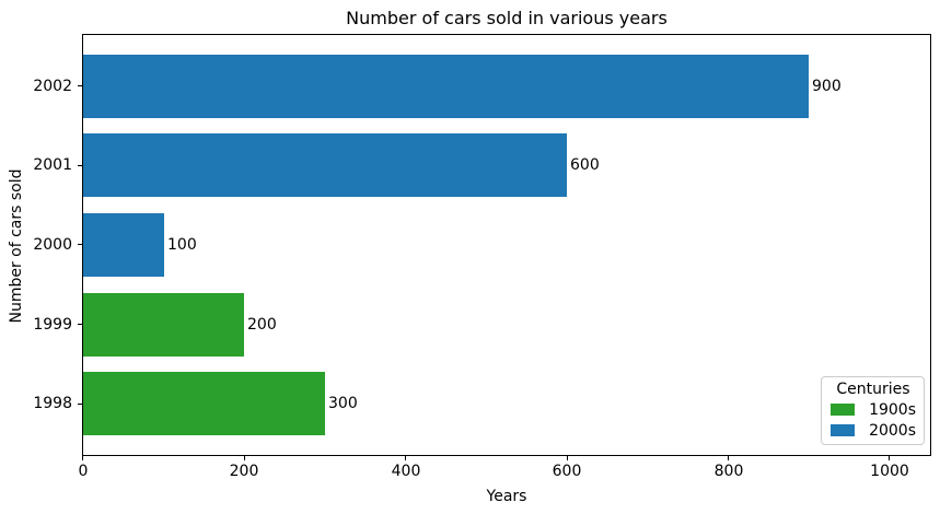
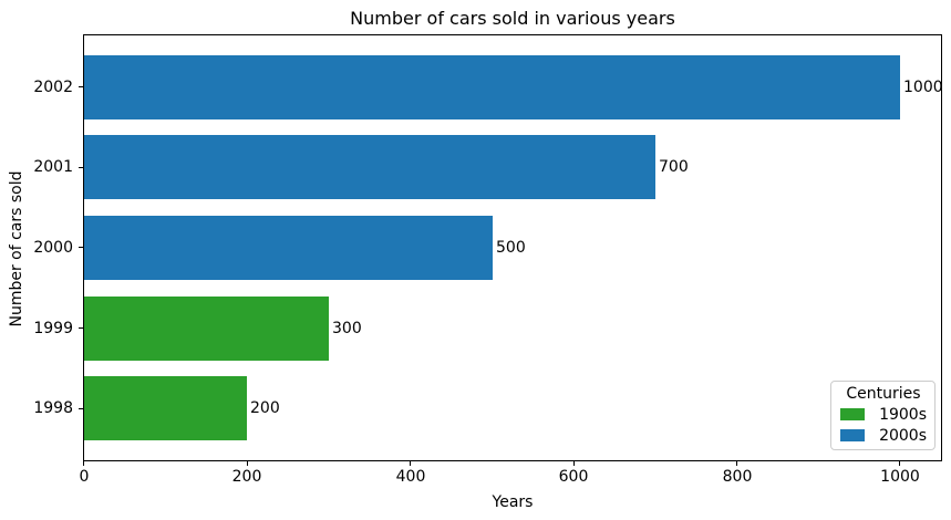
1998: 300 -> 200
1999: 200 -> 300
2000: 100 -> 500
2001: 600 -> 700
2002: 900 -> 1000
